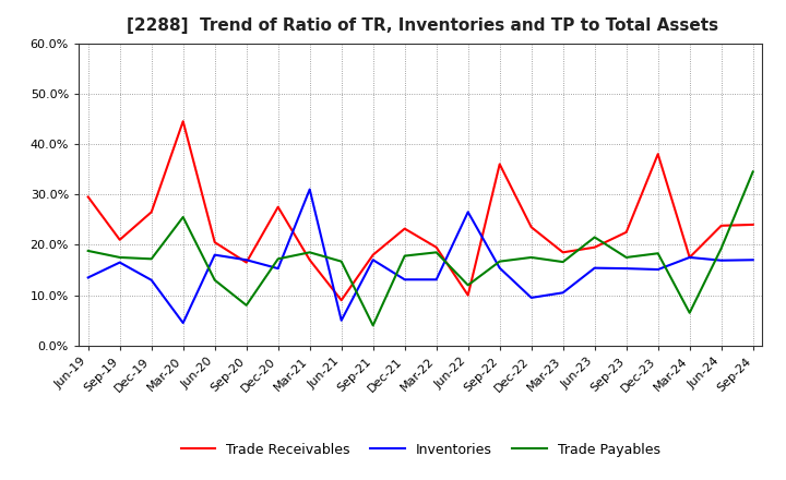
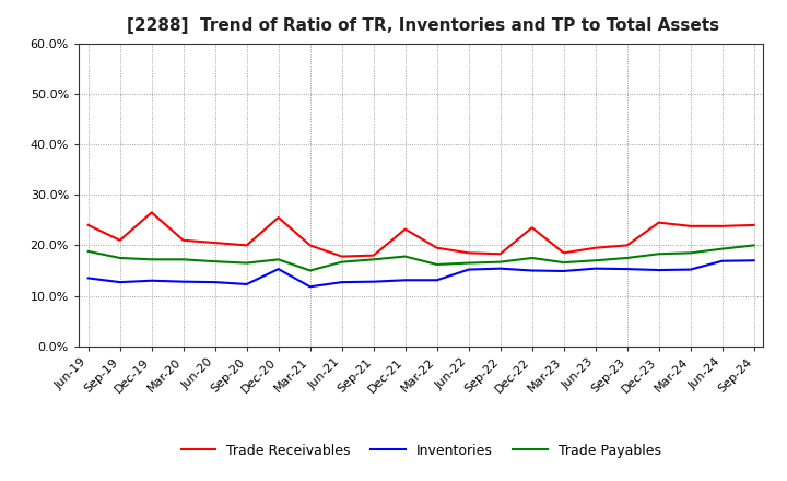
Trade Receivables/Jun-19: 29.5% -> 24.0%
Inventories/Sep-19: 16.5% -> 12.7%
Trade Receivables/Mar-20: 44.5% -> 21.0%
Inventories/Mar-20: 4.5% -> 12.8%
Trade Payables/Mar-20: 25.5% -> 17.2%
Inventories/Jun-20: 18.0% -> 12.7%
Trade Payables/Jun-20: 13.0% -> 16.8%
Trade Receivables/Sep-20: 16.5% -> 20.0%
Inventories/Sep-20: 17.0% -> 12.3%
Trade Payables/Sep-20: 8.0% -> 16.5%
Trade Receivables/Dec-20: 27.5% -> 25.5%
Trade Receivables/Mar-21: 17.0% -> 20.0%
Inventories/Mar-21: 31.0% -> 11.8%
Trade Payables/Mar-21: 18.5% -> 15.0%
Trade Receivables/Jun-21: 9.0% -> 17.8%
Inventories/Jun-21: 5.0% -> 12.7%
Inventories/Sep-21: 17.0% -> 12.8%
Trade Payables/Sep-21: 4.0% -> 17.2%
Trade Payables/Mar-22: 18.5% -> 16.2%
Trade Receivables/Jun-22: 10.0% -> 18.5%
Inventories/Jun-22: 26.5% -> 15.2%
Trade Payables/Jun-22: 12.0% -> 16.5%
Trade Receivables/Sep-22: 36.0% -> 18.3%
Inventories/Dec-22: 9.5% -> 15.0%
Inventories/Mar-23: 10.5% -> 14.9%
Trade Payables/Jun-23: 21.5% -> 17.0%
Trade Receivables/Sep-23: 22.5% -> 20.0%
Trade Receivables/Dec-23: 38.0% -> 24.5%
Trade Receivables/Mar-24: 17.5% -> 23.8%
Inventories/Mar-24: 17.5% -> 15.2%
Trade Payables/Mar-24: 6.5% -> 18.5%
Trade Payables/Sep-24: 34.5% -> 20.0%
